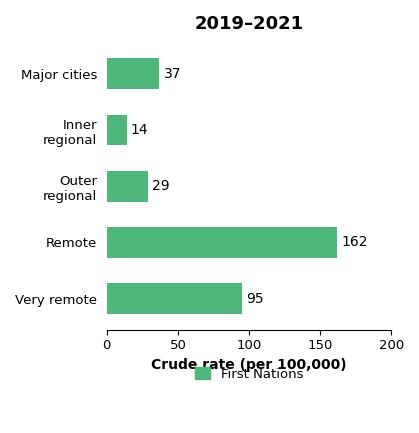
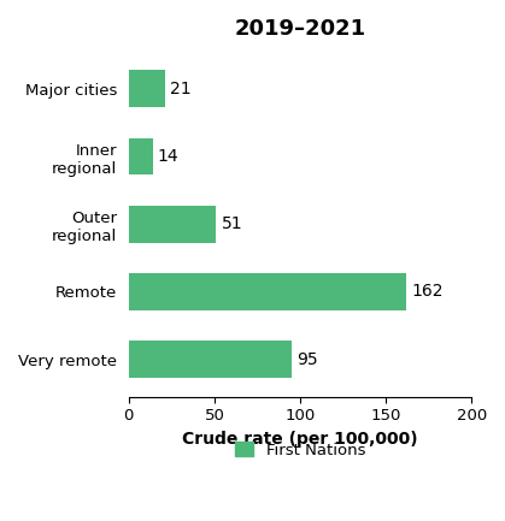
Major cities: 37 -> 21
Outer regional: 29 -> 51
